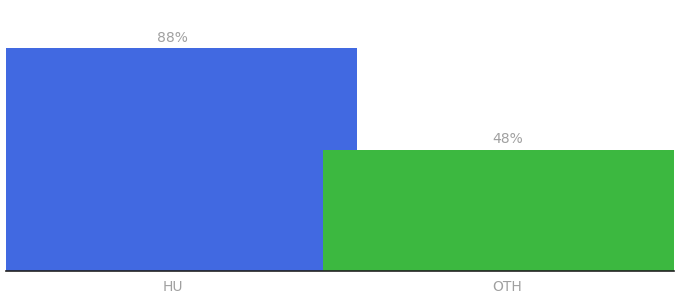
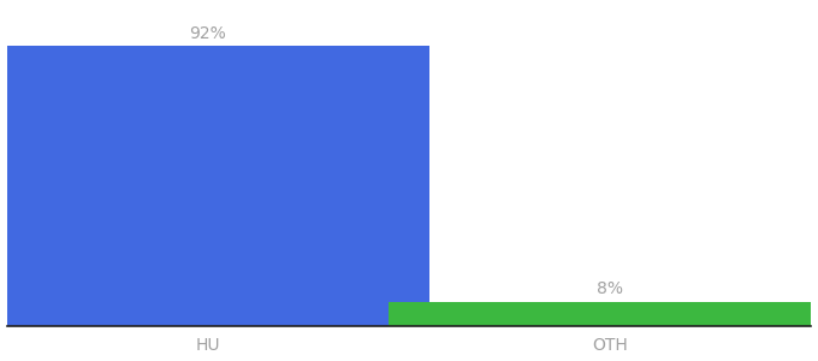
HU: 88% -> 92%
OTH: 48% -> 8%
